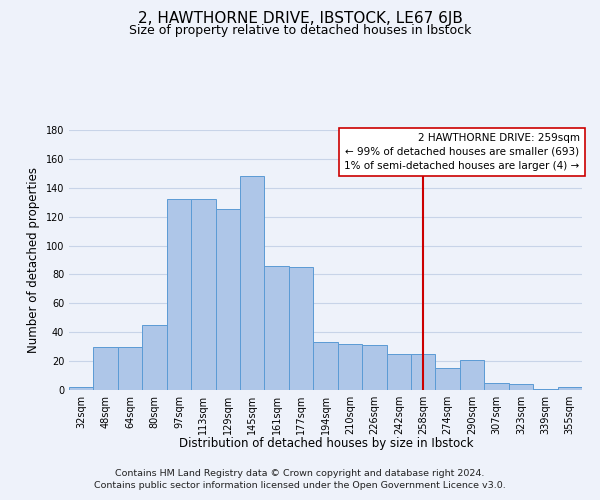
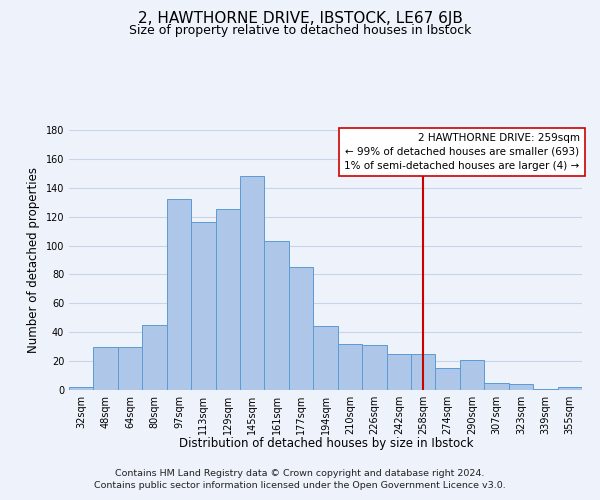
113sqm: 132 -> 116
161sqm: 86 -> 103
194sqm: 33 -> 44
